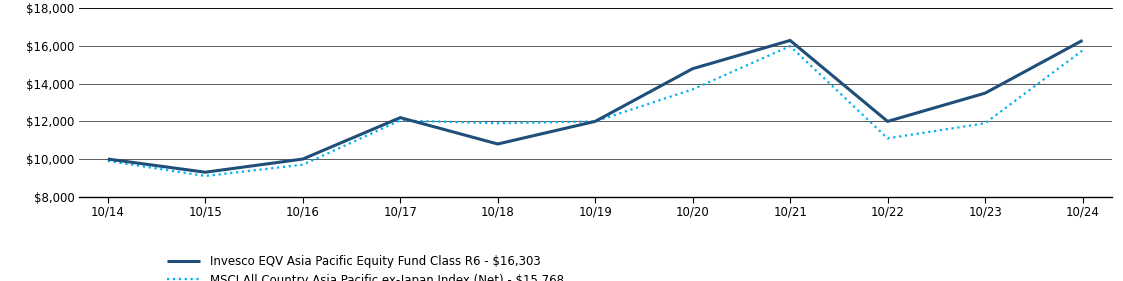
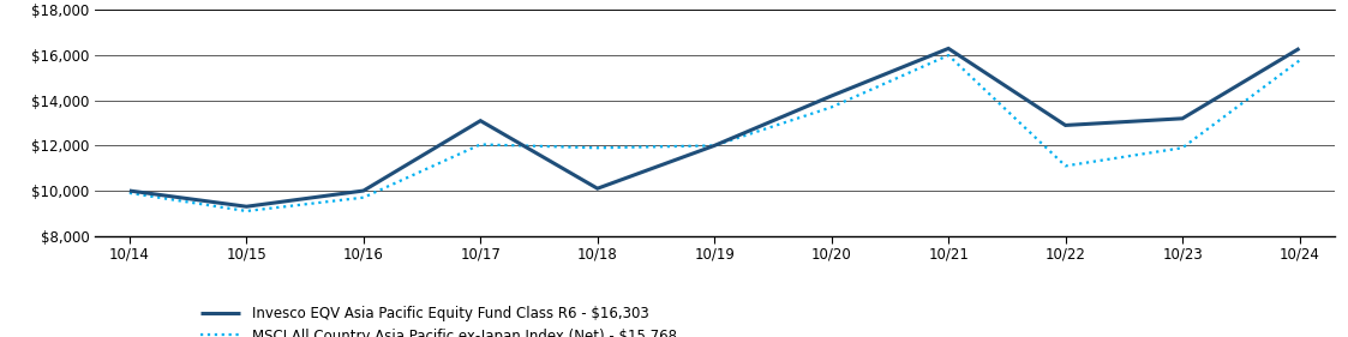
Invesco EQV Asia Pacific Equity Fund Class R6 - $16,303/10/17: $12,200 -> $13,100
Invesco EQV Asia Pacific Equity Fund Class R6 - $16,303/10/18: $10,800 -> $10,100
Invesco EQV Asia Pacific Equity Fund Class R6 - $16,303/10/20: $14,800 -> $14,200
Invesco EQV Asia Pacific Equity Fund Class R6 - $16,303/10/22: $12,000 -> $12,900
Invesco EQV Asia Pacific Equity Fund Class R6 - $16,303/10/23: $13,500 -> $13,200
